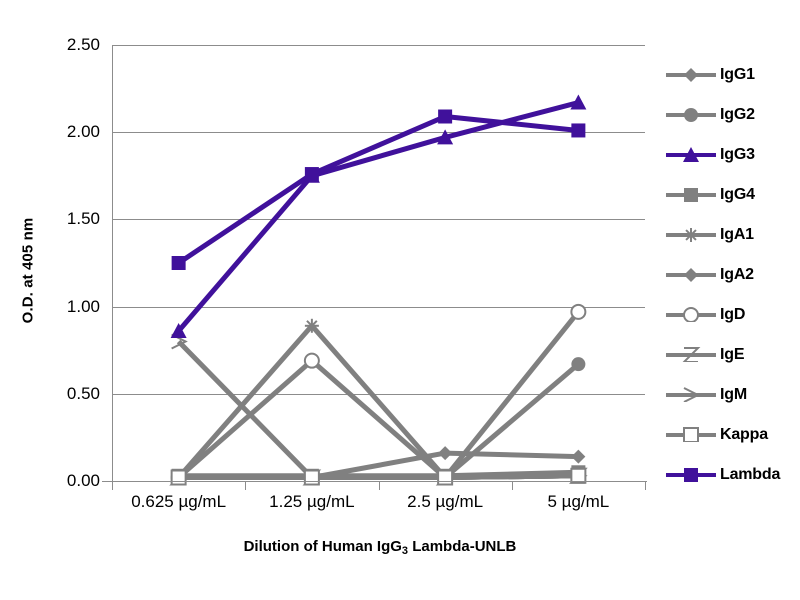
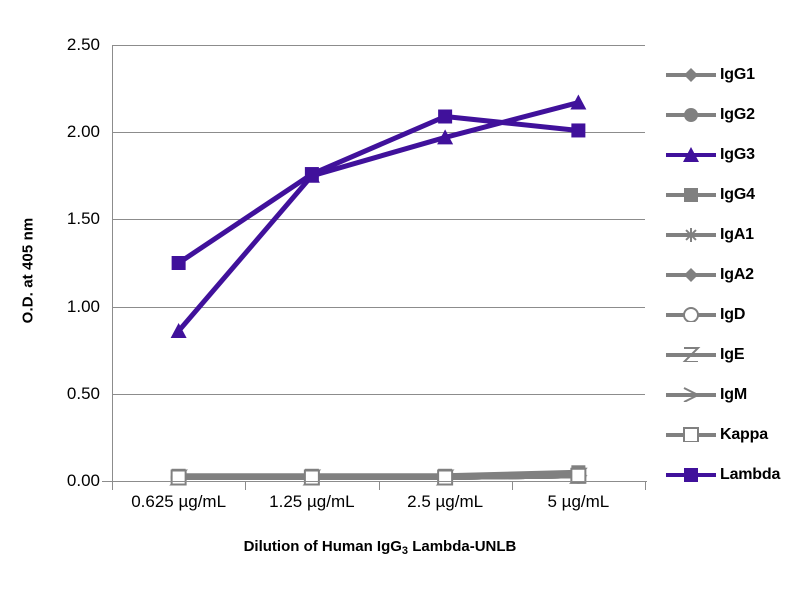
IgM/0.625 µg/mL: 0.80 -> 0.02
IgA1/1.25 µg/mL: 0.89 -> 0.02
IgD/1.25 µg/mL: 0.69 -> 0.02
IgG1/2.5 µg/mL: 0.16 -> 0.02
IgG1/5 µg/mL: 0.14 -> 0.03
IgG2/5 µg/mL: 0.67 -> 0.03
IgD/5 µg/mL: 0.97 -> 0.03
